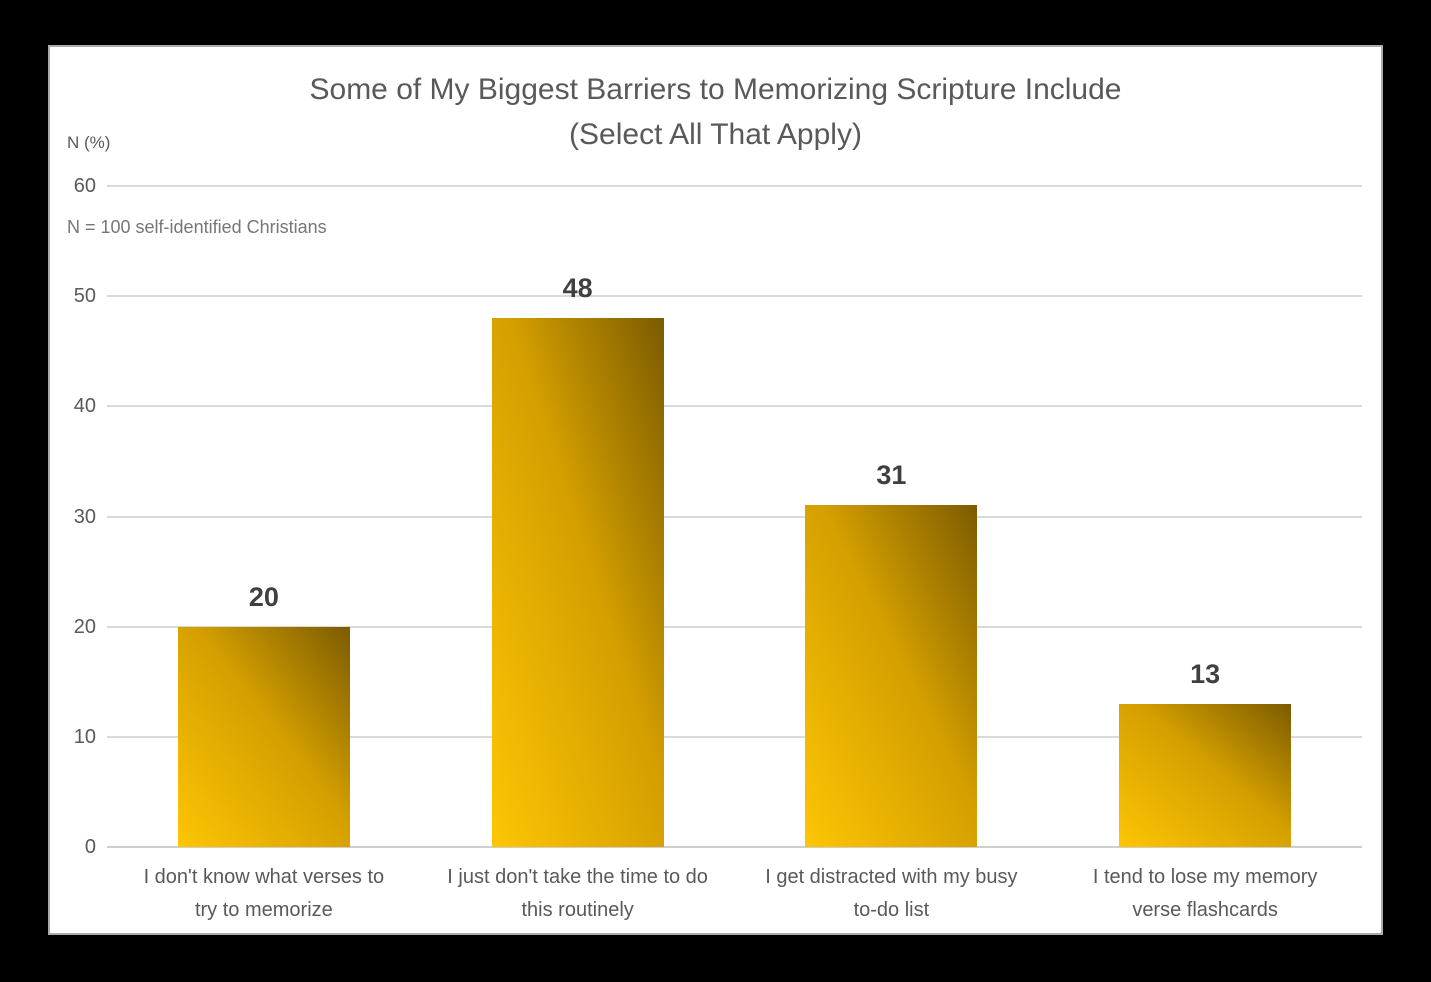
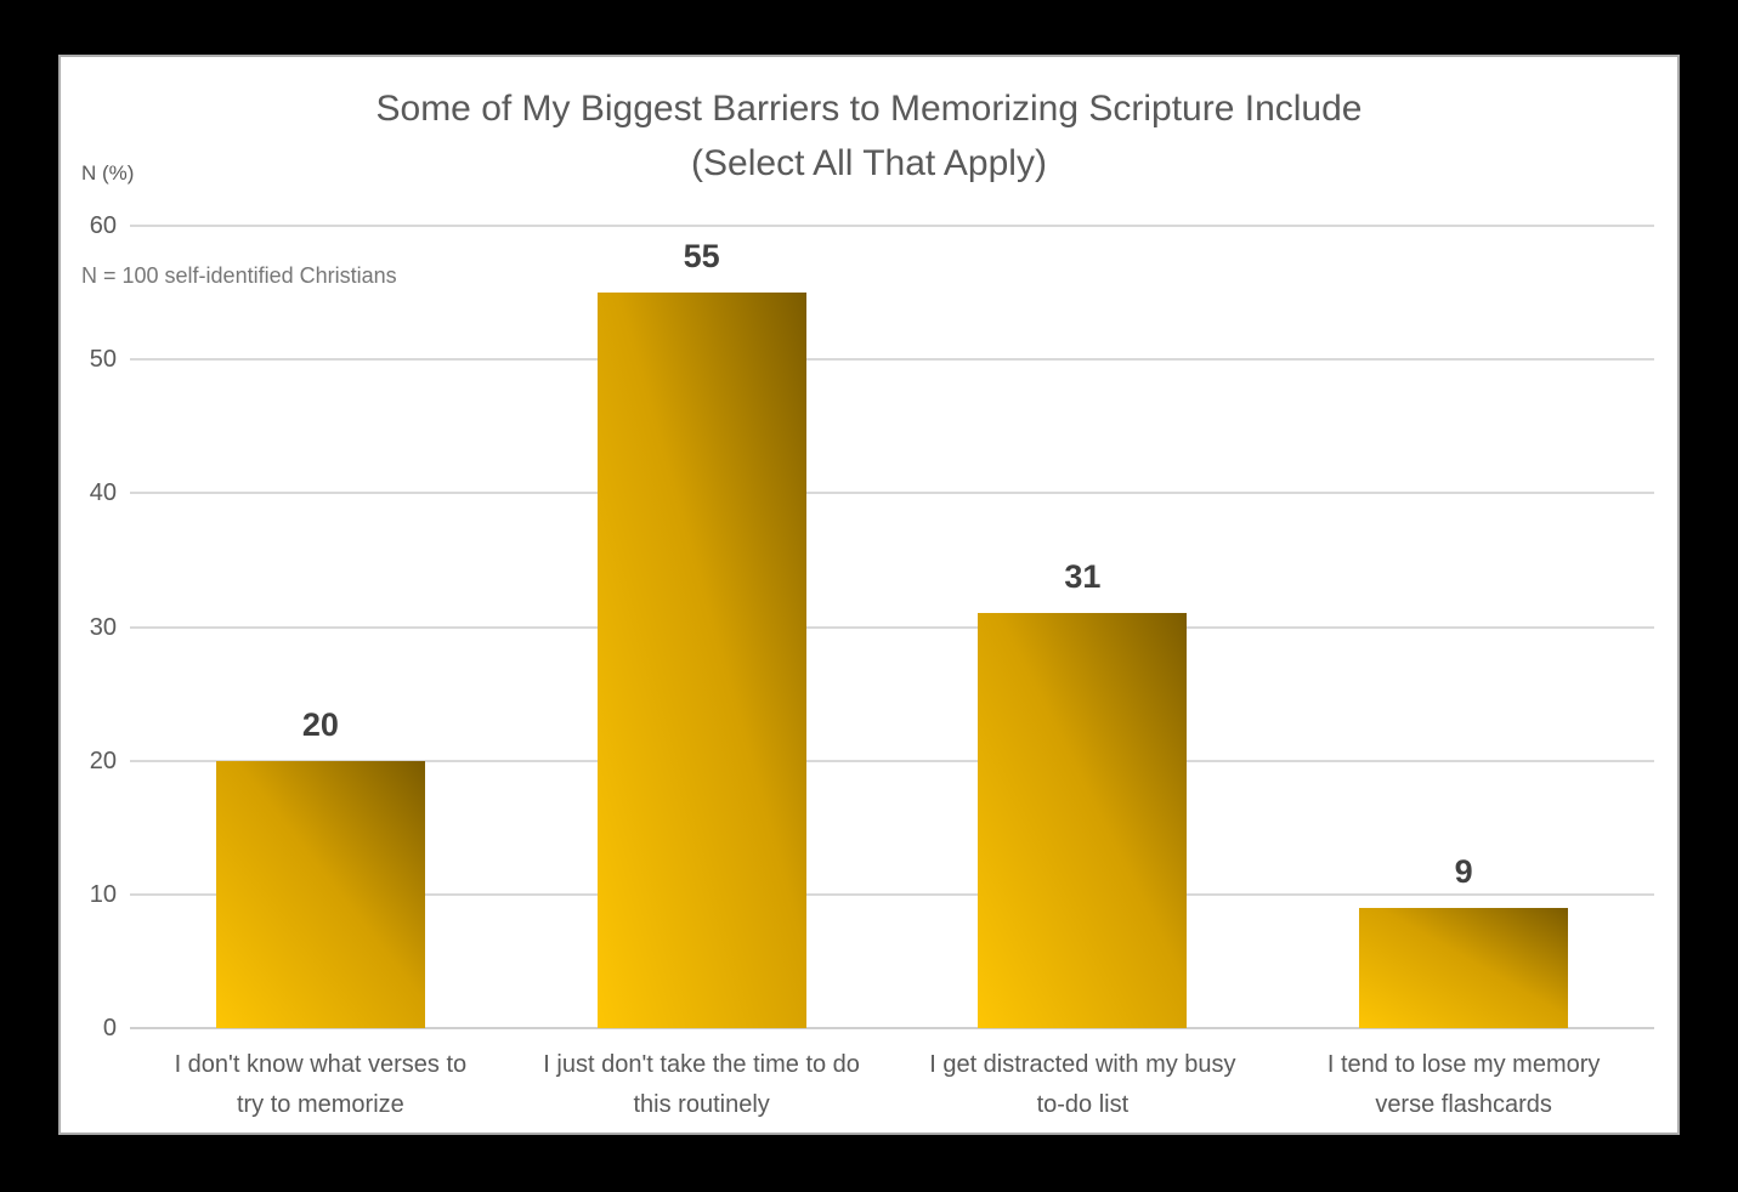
I just don't take the time to do this routinely: 48 -> 55
I tend to lose my memory verse flashcards: 13 -> 9
